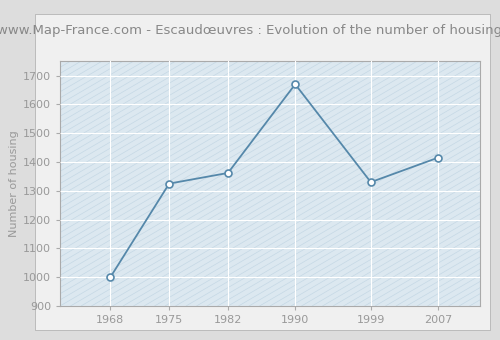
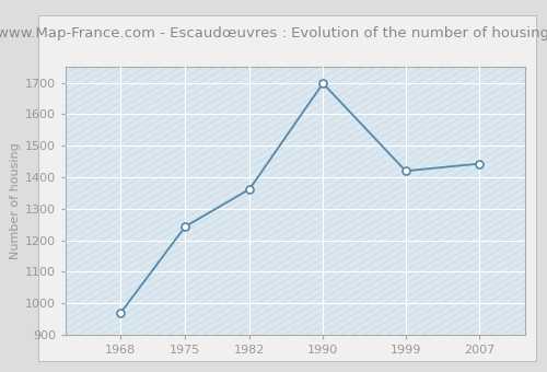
1968: 1000 -> 970
1975: 1325 -> 1243
1990: 1670 -> 1698
1999: 1330 -> 1420
2007: 1415 -> 1443
